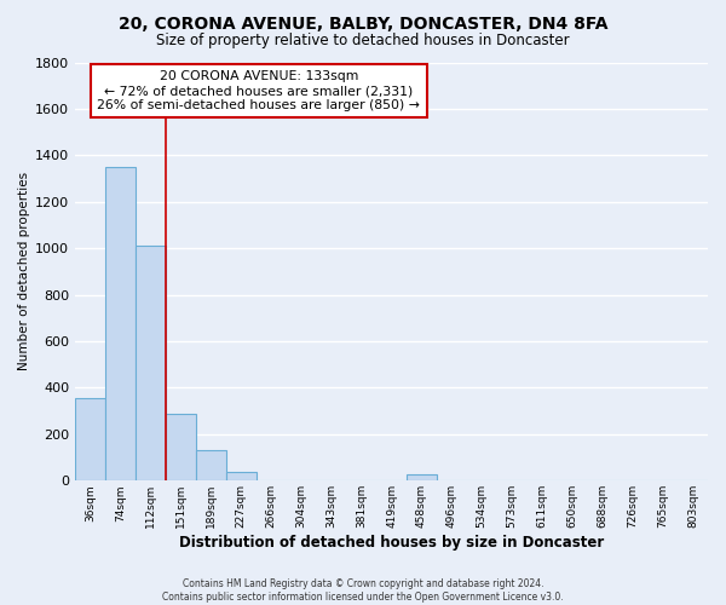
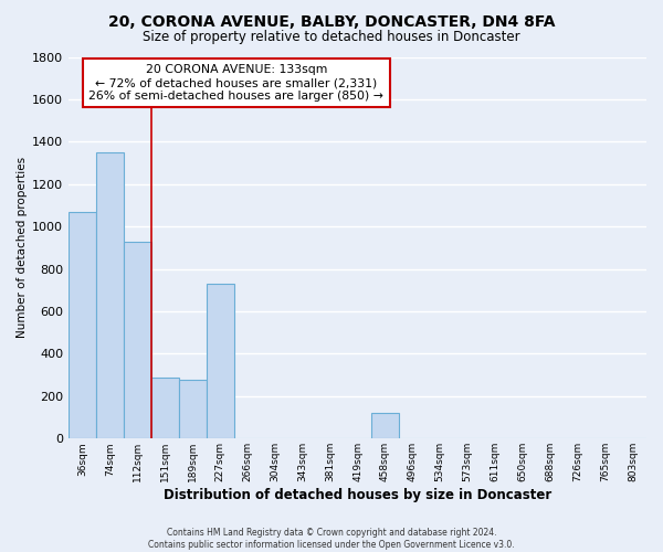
36sqm: 360 -> 1070
112sqm: 1010 -> 930
189sqm: 130 -> 280
227sqm: 40 -> 730
458sqm: 20 -> 120
